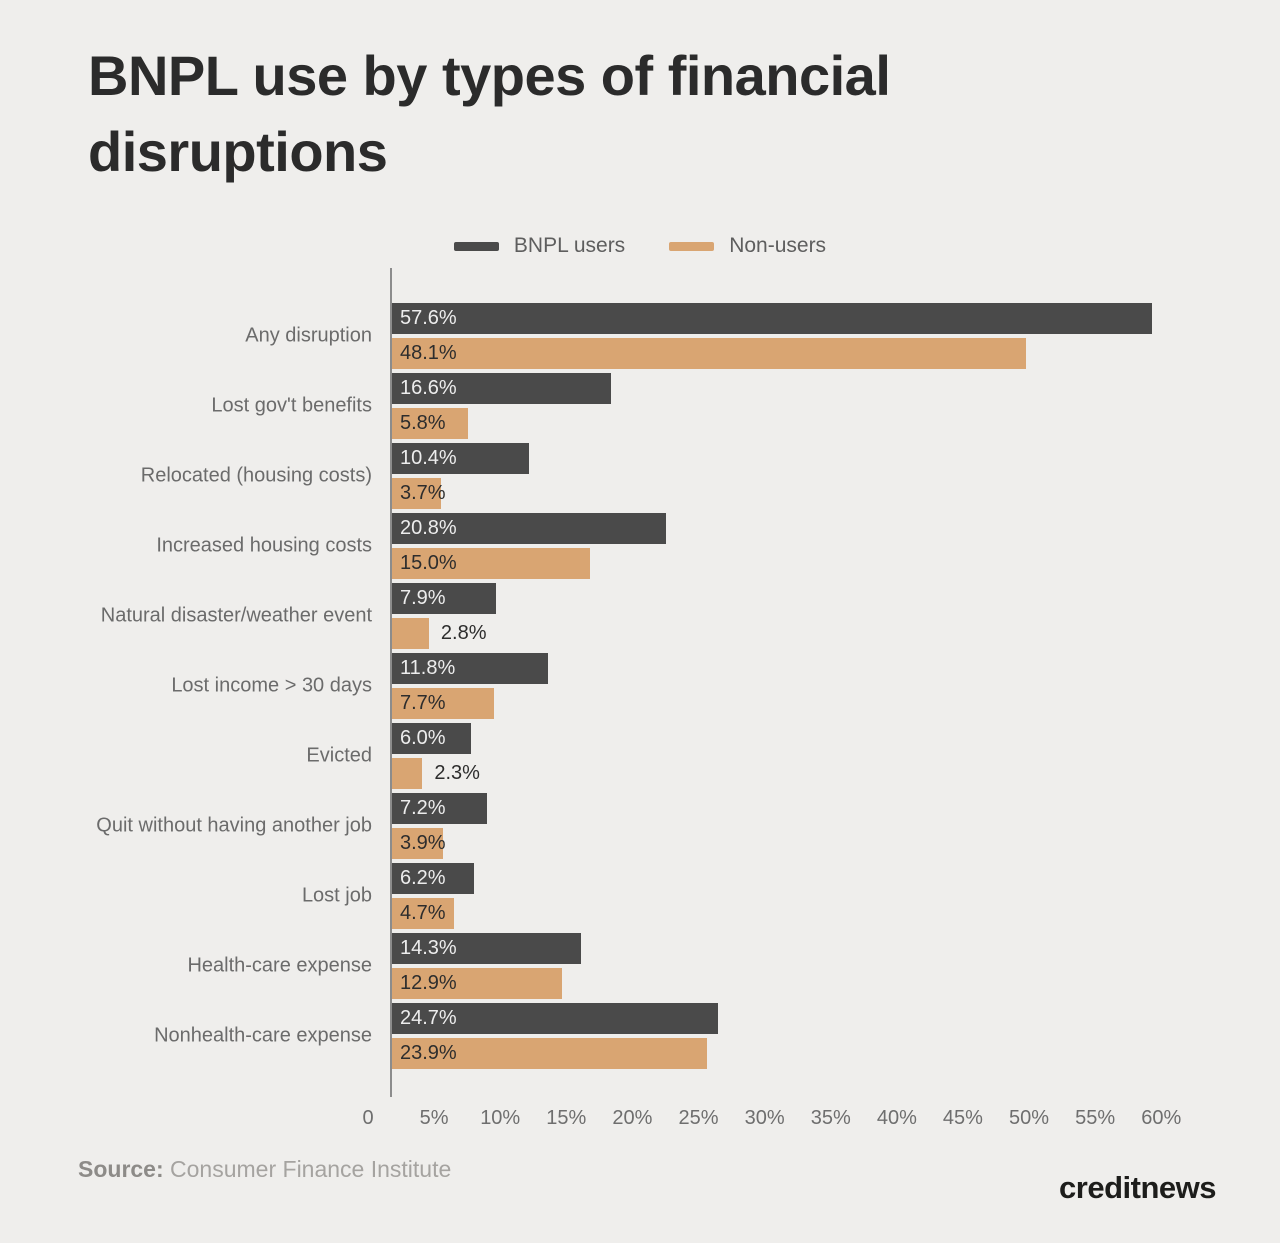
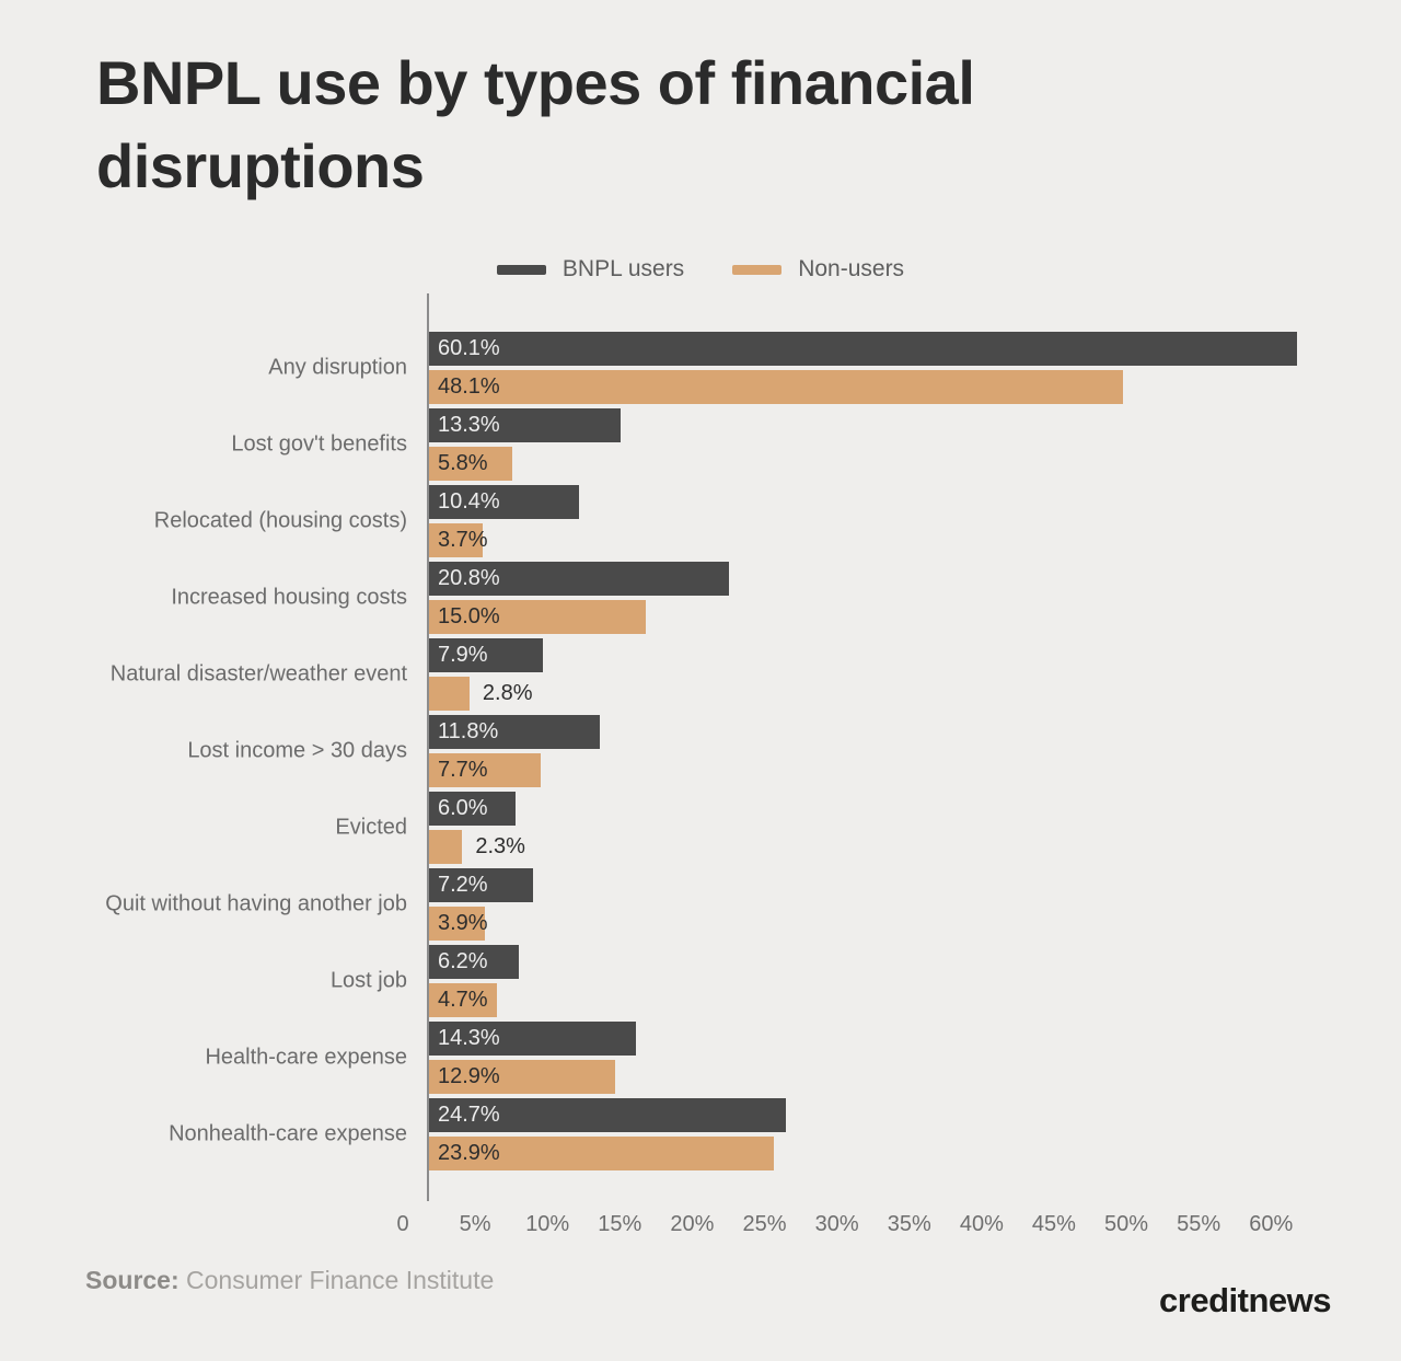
BNPL users/Any disruption: 57.6% -> 60.1%
BNPL users/Lost gov't benefits: 16.6% -> 13.3%
